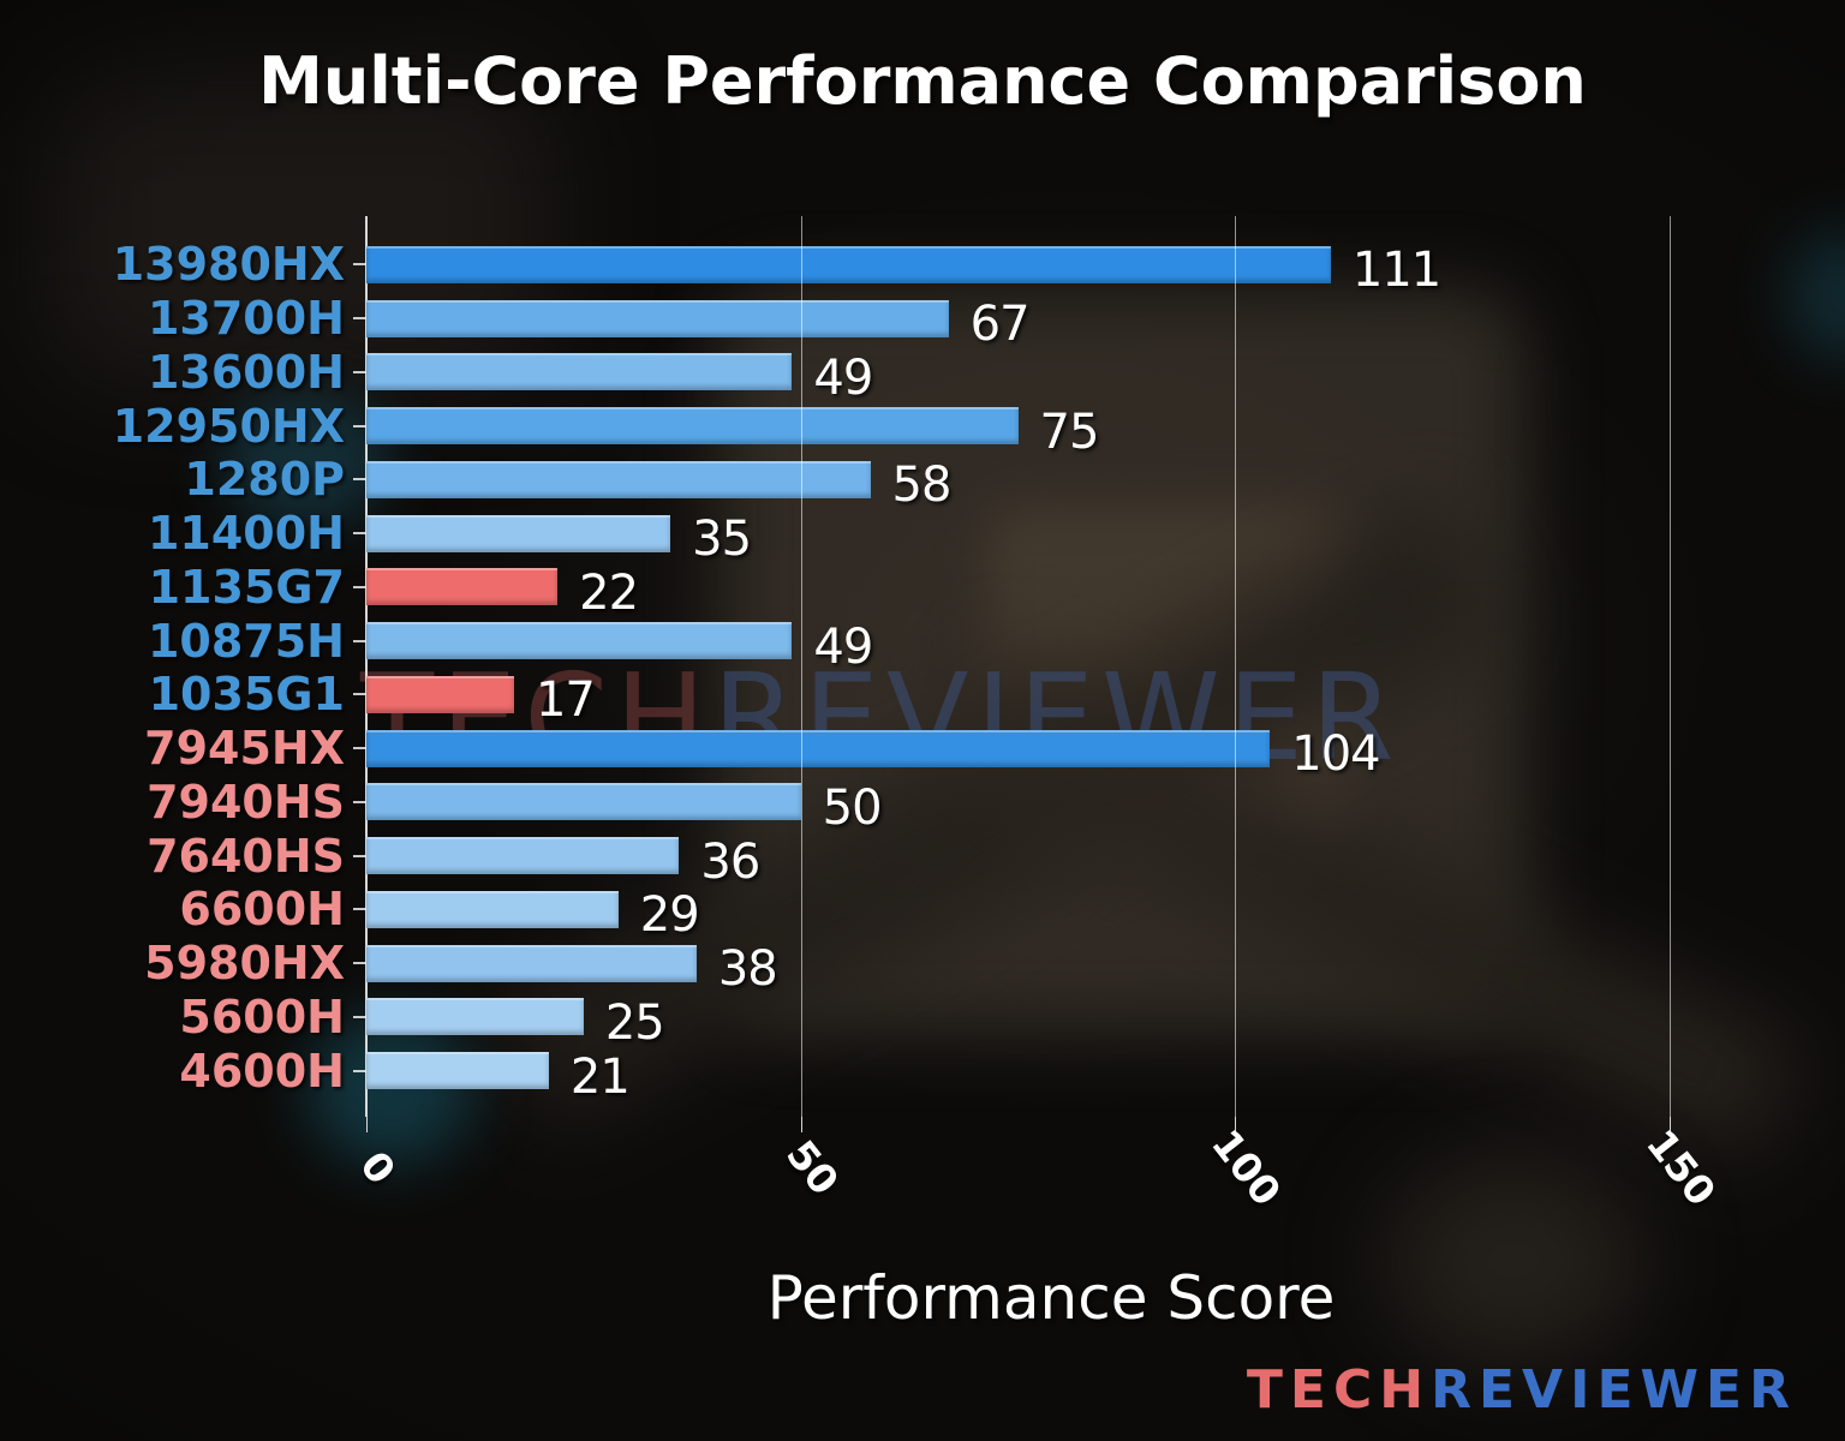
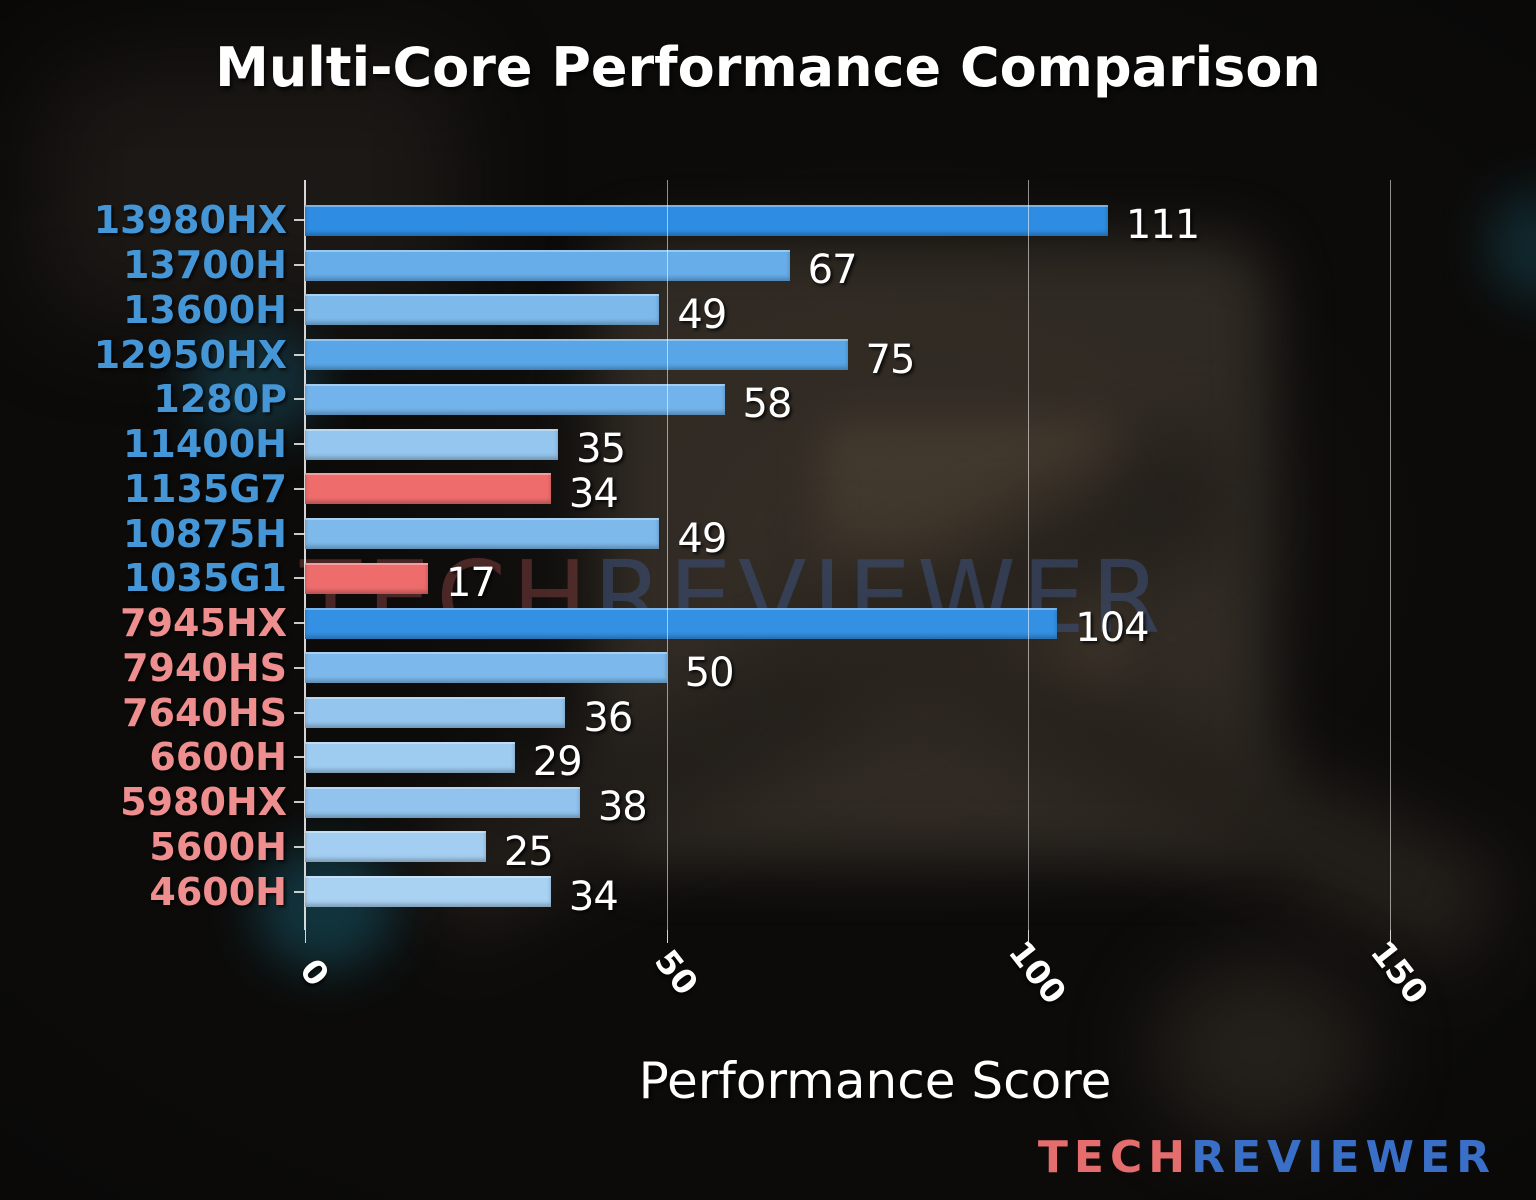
1135G7: 22 -> 34
4600H: 21 -> 34
